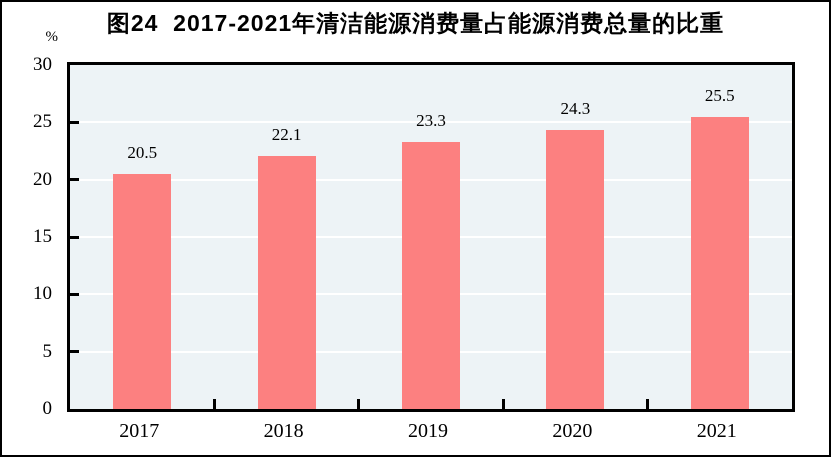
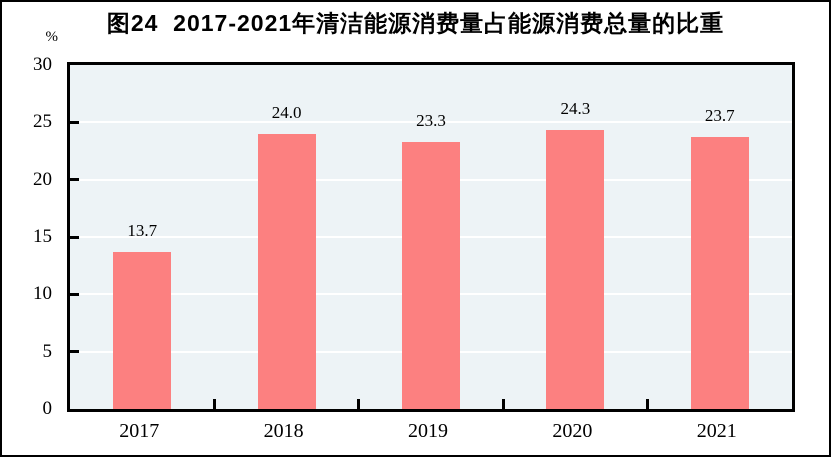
2017: 20.5 -> 13.7
2018: 22.1 -> 24.0
2021: 25.5 -> 23.7
